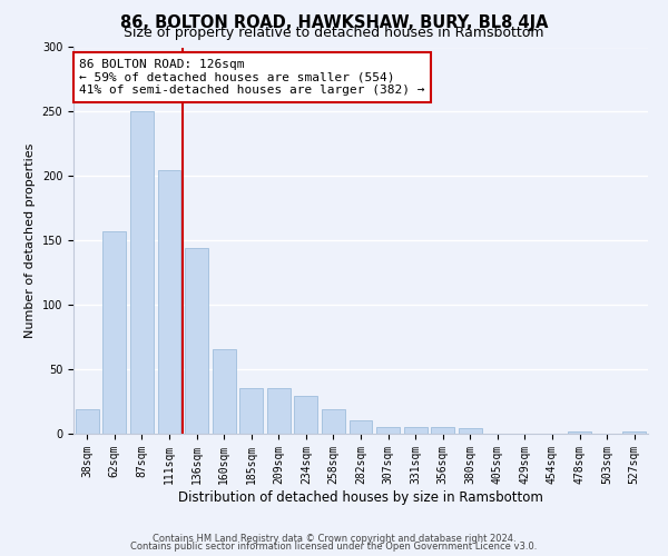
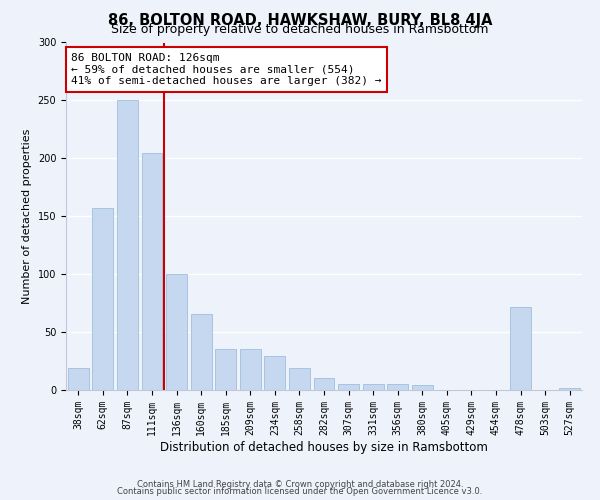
136sqm: 144 -> 100
478sqm: 2 -> 72
